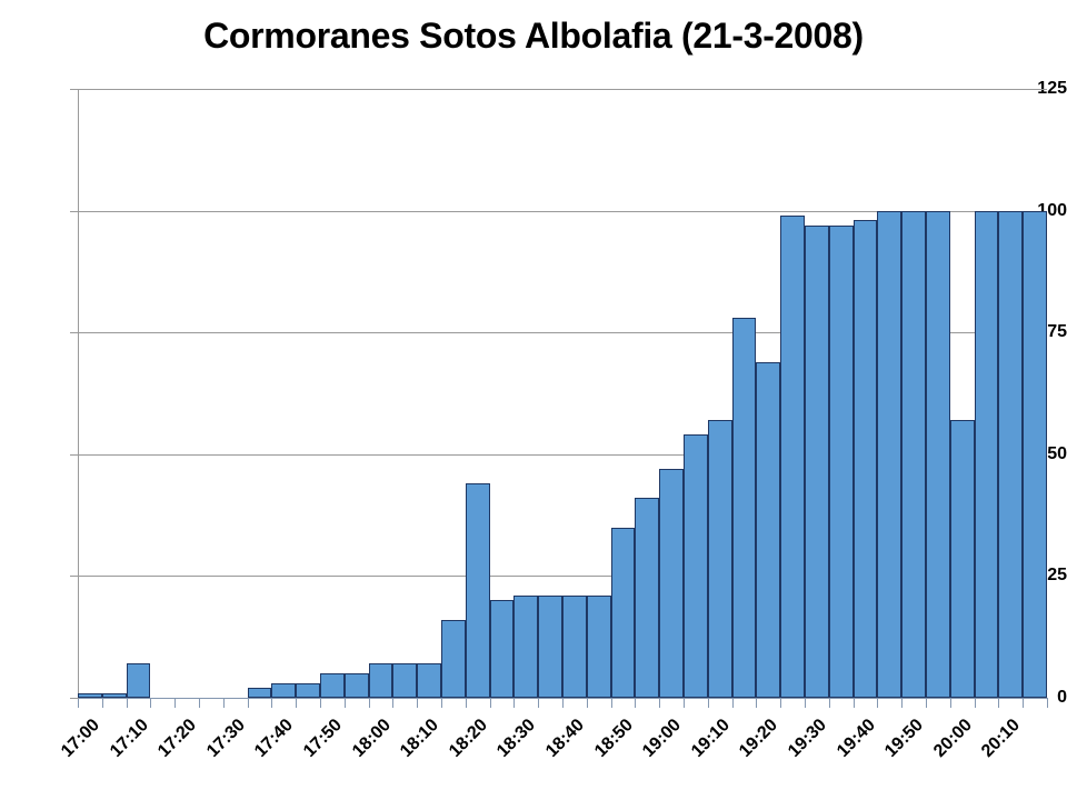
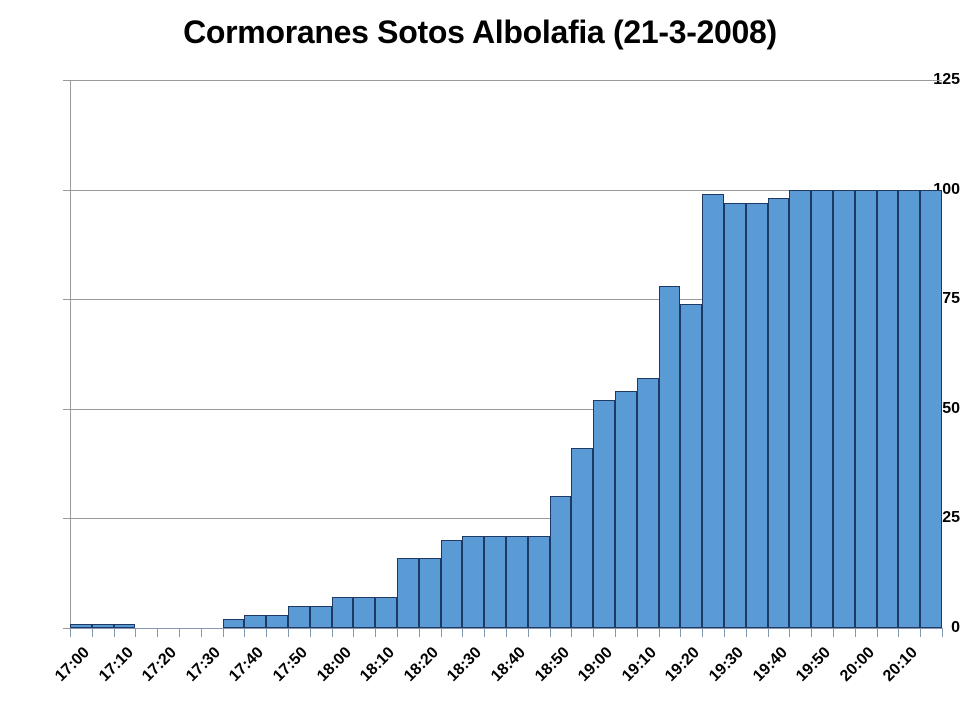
17:10: 7 -> 1
18:20: 44 -> 16
18:50: 35 -> 30
19:00: 47 -> 52
19:20: 69 -> 74
20:00: 57 -> 100
